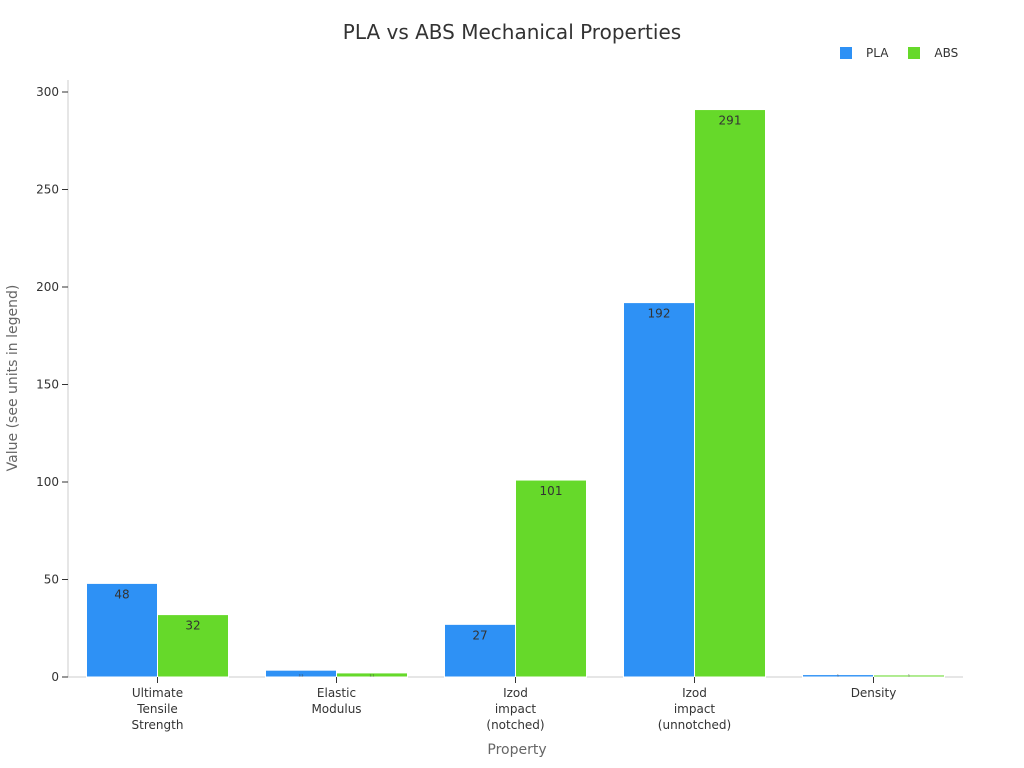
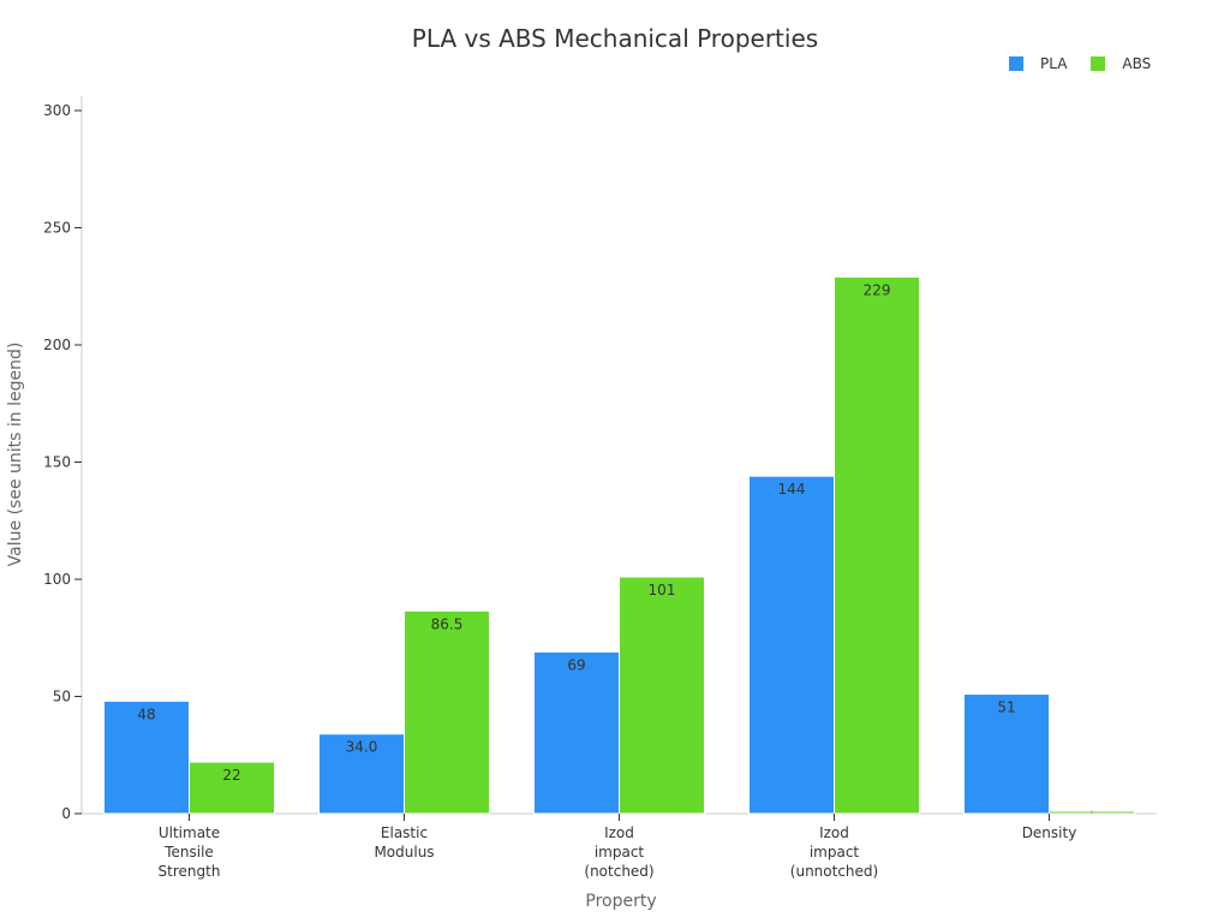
ABS/Ultimate Tensile Strength: 32 -> 22
PLA/Elastic Modulus: 3.5 -> 34.0
ABS/Elastic Modulus: 2.1 -> 86.5
PLA/Izod impact (notched): 27 -> 69
PLA/Izod impact (unnotched): 192 -> 144
ABS/Izod impact (unnotched): 291 -> 229
PLA/Density: 1 -> 51
